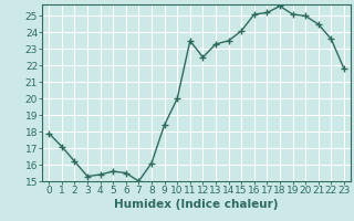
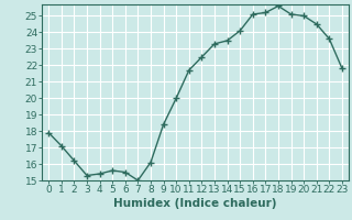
11: 23.5 -> 21.7
